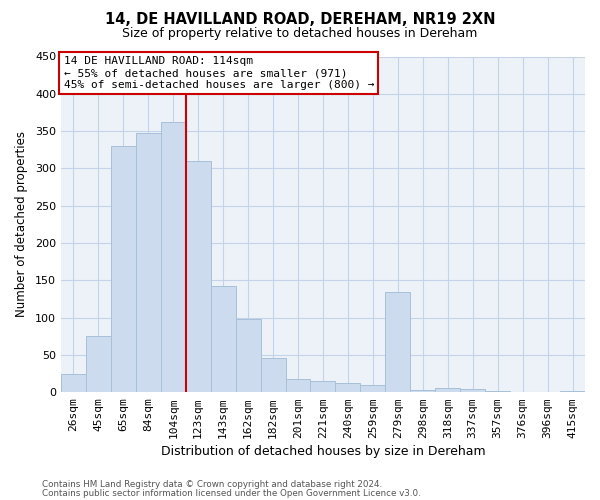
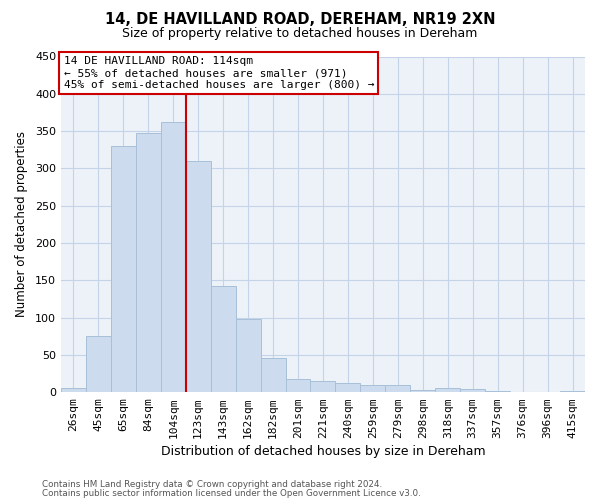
26sqm: 24 -> 6
279sqm: 134 -> 10
